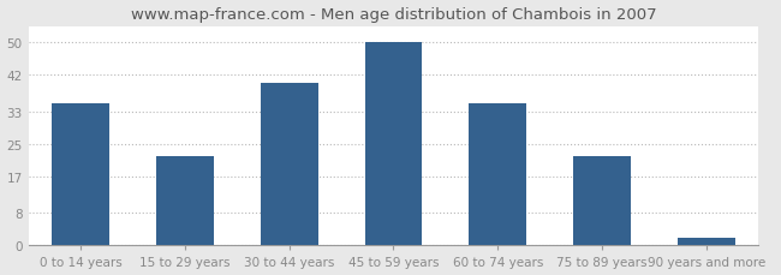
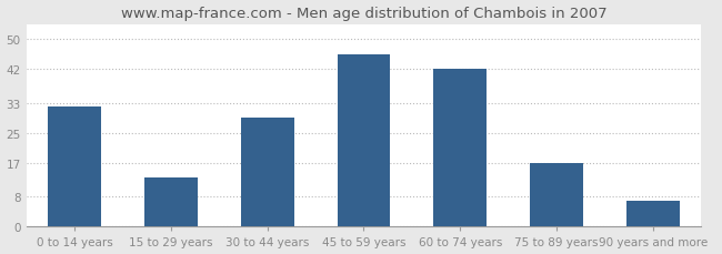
0 to 14 years: 35 -> 32
15 to 29 years: 22 -> 13
30 to 44 years: 40 -> 29
45 to 59 years: 50 -> 46
60 to 74 years: 35 -> 42
75 to 89 years: 22 -> 17
90 years and more: 2 -> 7
